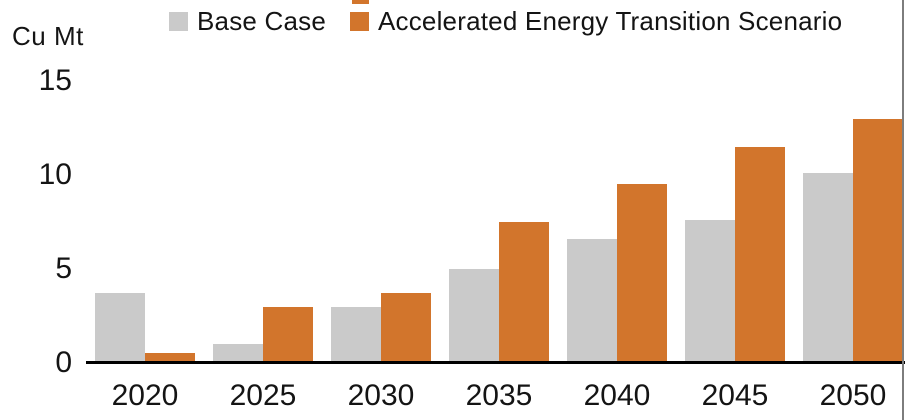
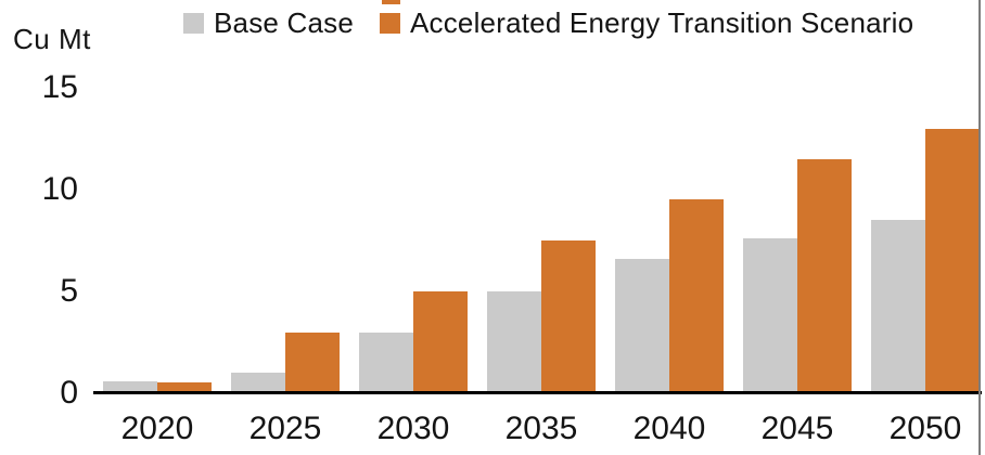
Base Case/2020: 3.7 -> 0.6
Accelerated Energy Transition Scenario/2030: 3.7 -> 5.0
Base Case/2050: 10.1 -> 8.5
